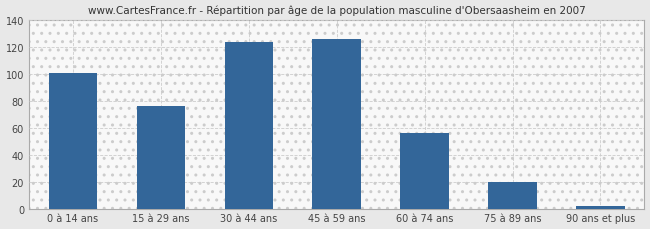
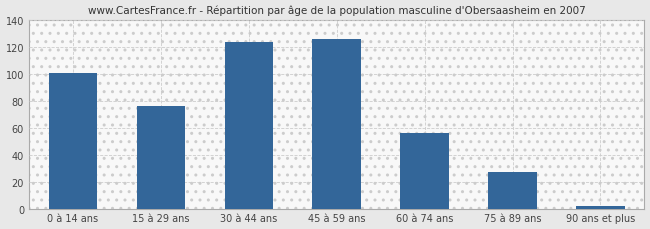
75 à 89 ans: 20 -> 27
